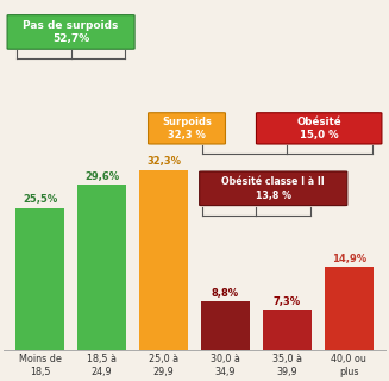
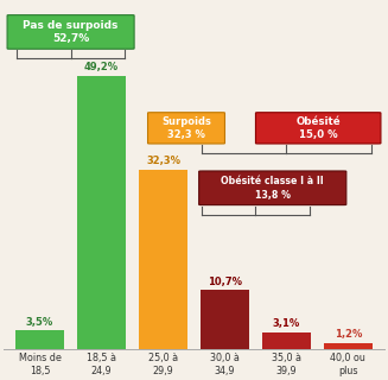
Moins de 18,5: 25,5% -> 3,5%
18,5 à 24,9: 29,6% -> 49,2%
30,0 à 34,9: 8,8% -> 10,7%
35,0 à 39,9: 7,3% -> 3,1%
40,0 ou plus: 14,9% -> 1,2%
